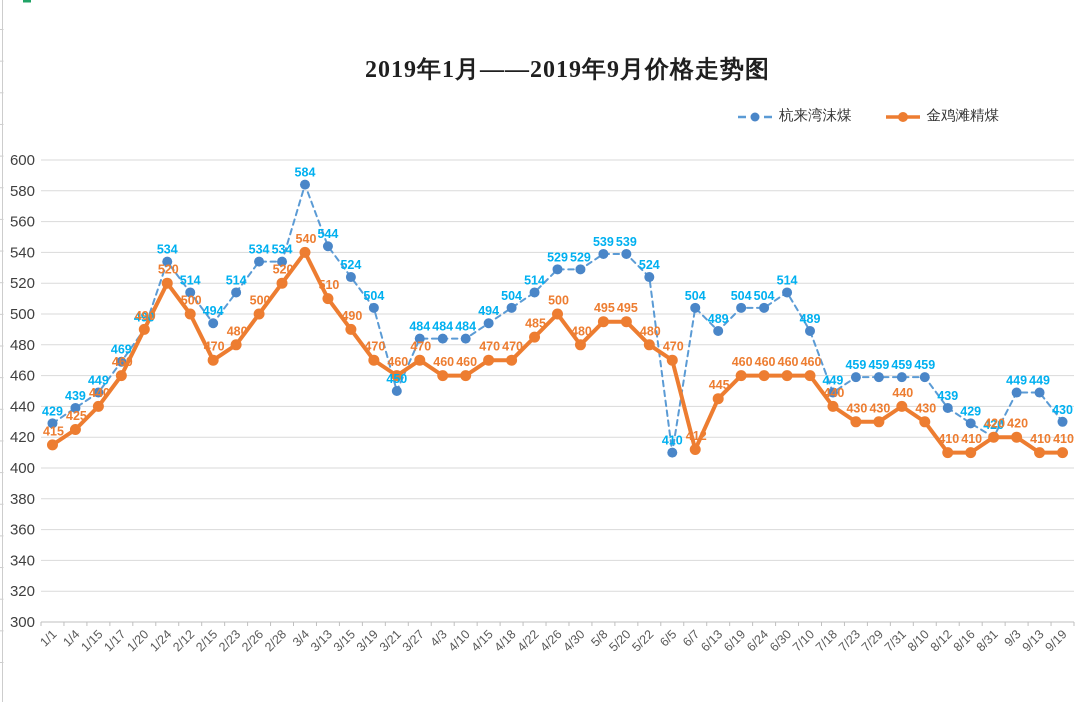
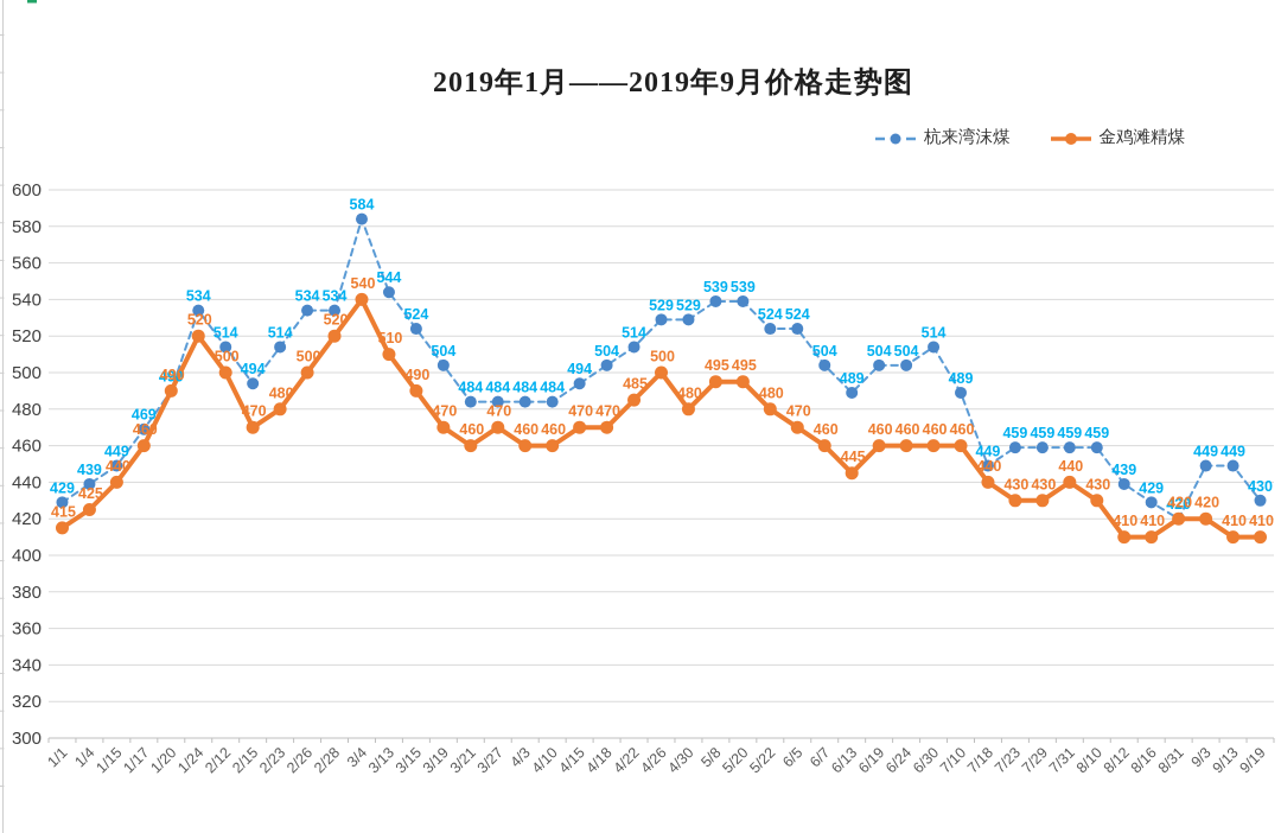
杭来湾沫煤/3/21: 450 -> 484
杭来湾沫煤/6/5: 410 -> 524
金鸡滩精煤/6/7: 412 -> 460
